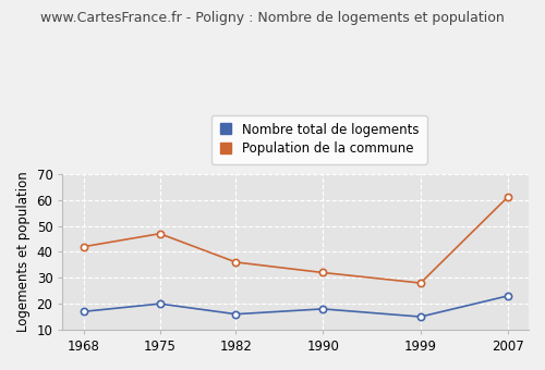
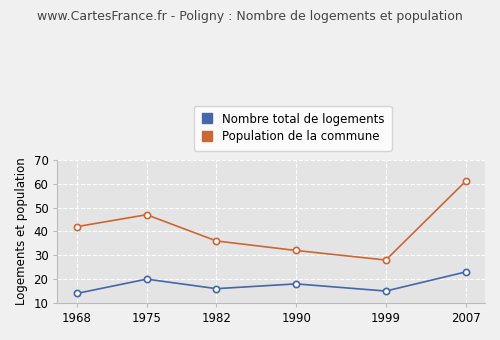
Nombre total de logements/1968: 17 -> 14
